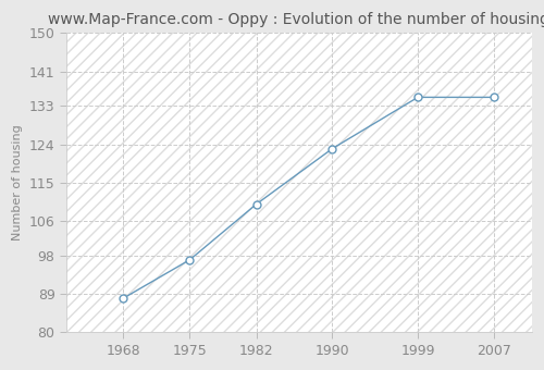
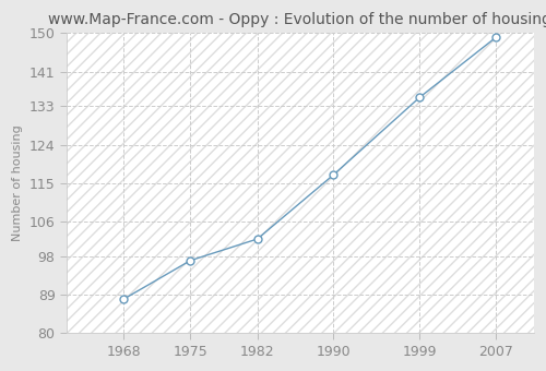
1982: 110 -> 102
1990: 123 -> 117
2007: 135 -> 149
